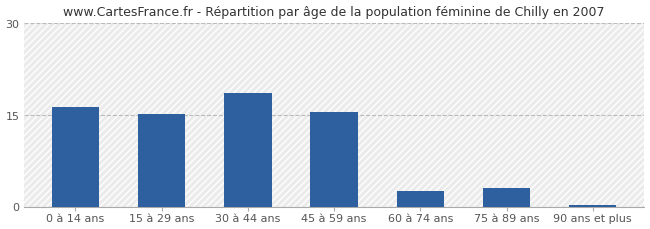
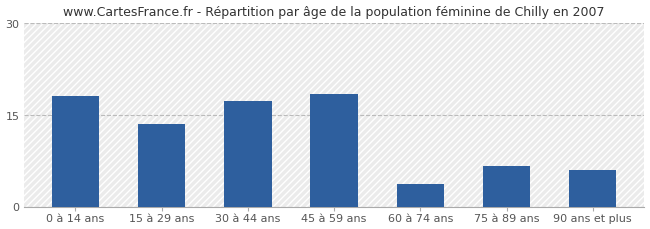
0 à 14 ans: 16.2 -> 18.0
15 à 29 ans: 15.1 -> 13.4
30 à 44 ans: 18.5 -> 17.2
45 à 59 ans: 15.5 -> 18.4
60 à 74 ans: 2.5 -> 3.6
75 à 89 ans: 3.0 -> 6.6
90 ans et plus: 0.3 -> 6.0
